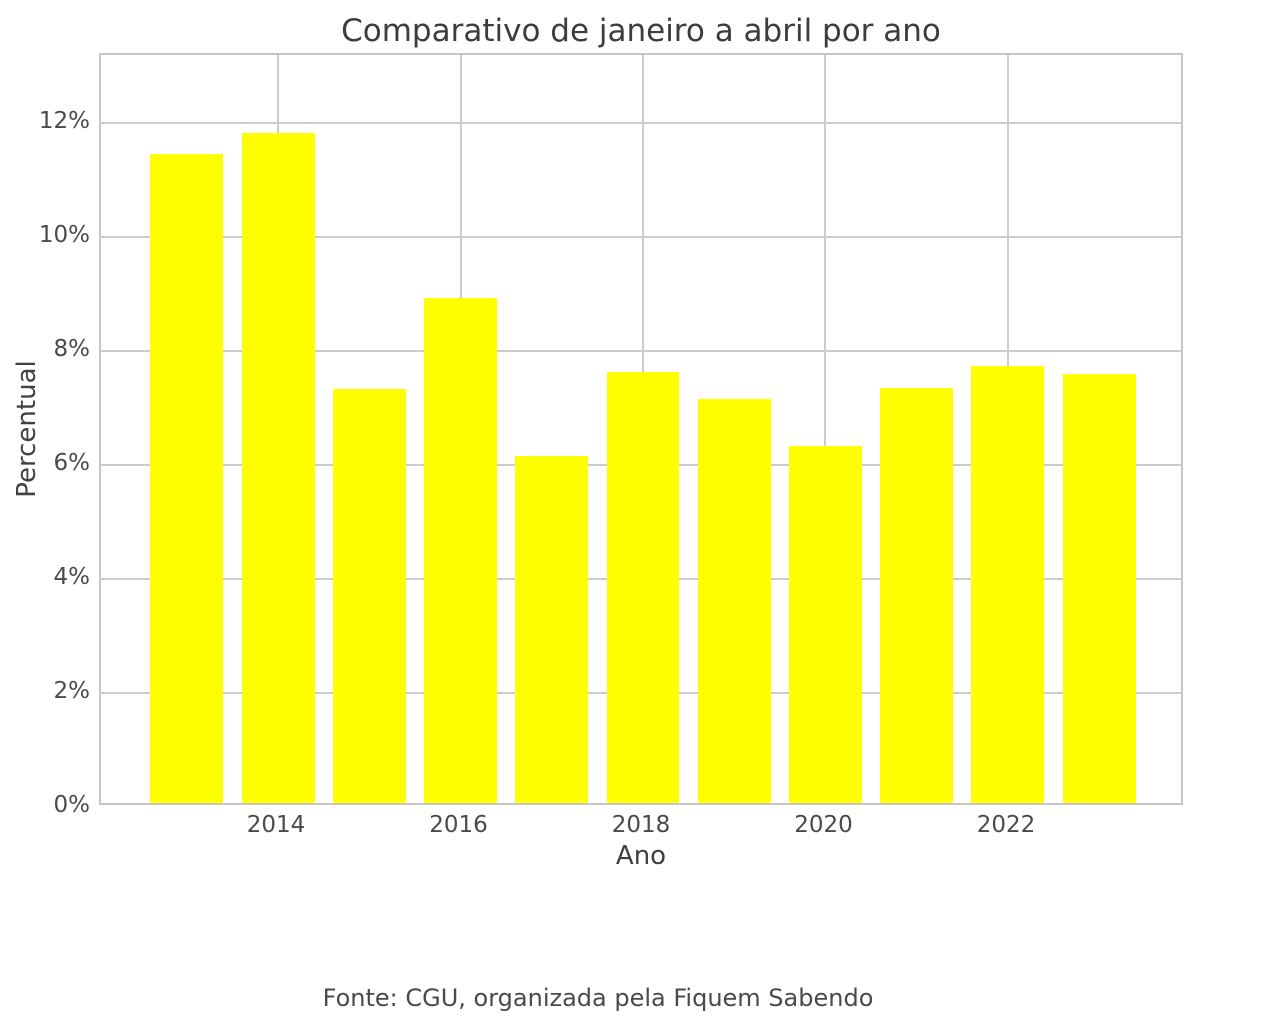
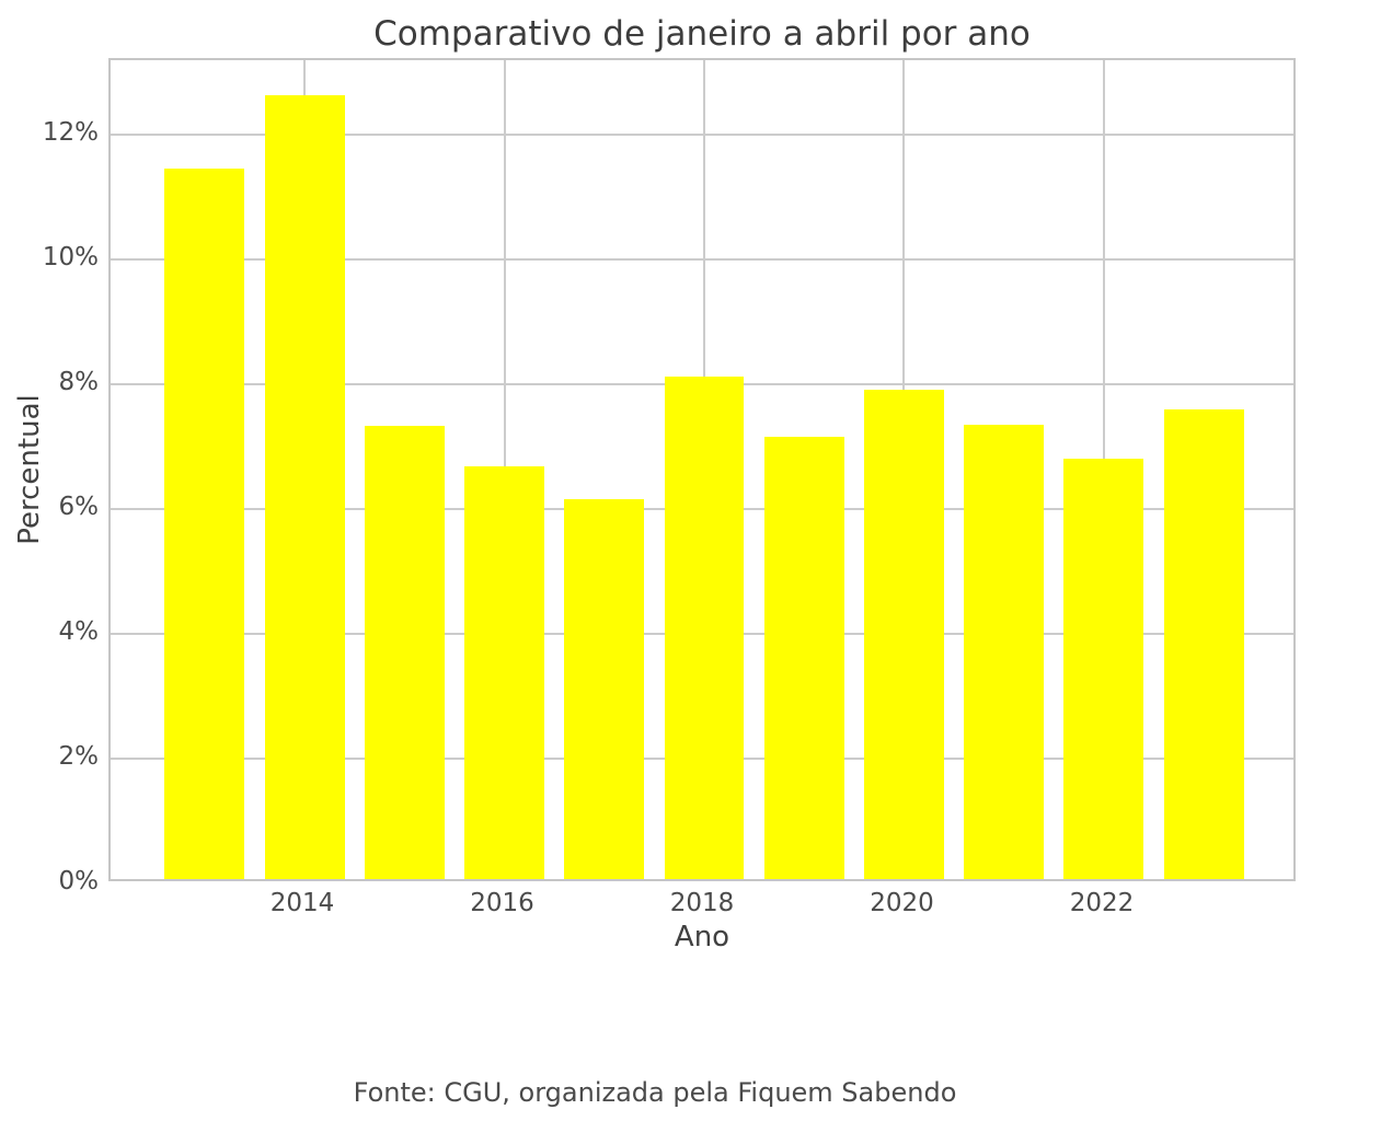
2014: 11.8% -> 12.6%
2016: 8.9% -> 6.7%
2018: 7.6% -> 8.1%
2020: 6.3% -> 7.9%
2022: 7.7% -> 6.8%
